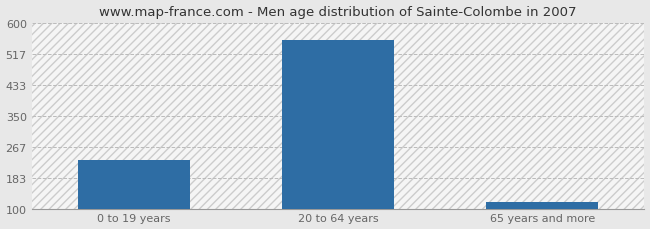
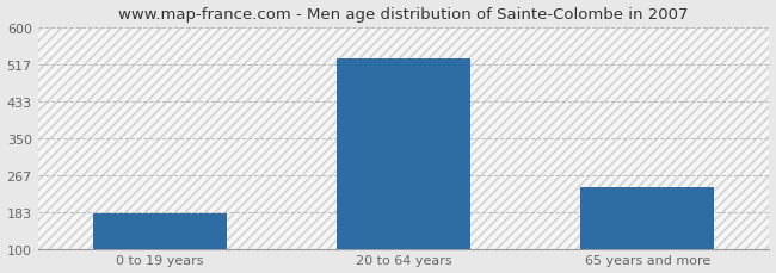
0 to 19 years: 232 -> 180
20 to 64 years: 555 -> 530
65 years and more: 117 -> 240
